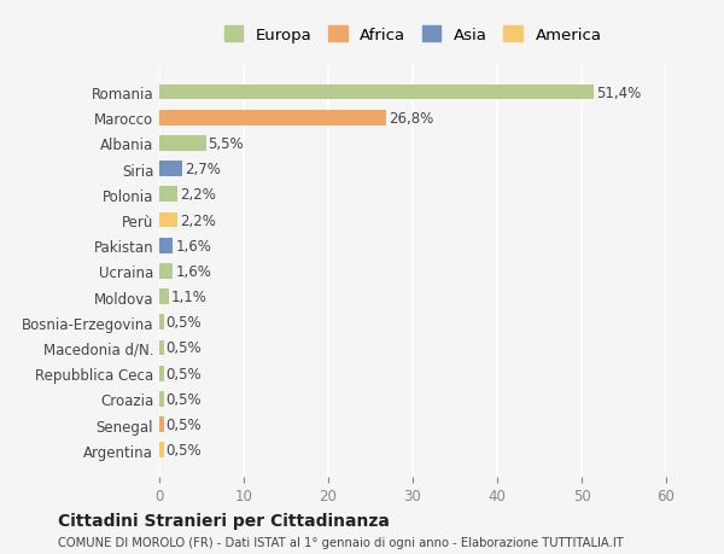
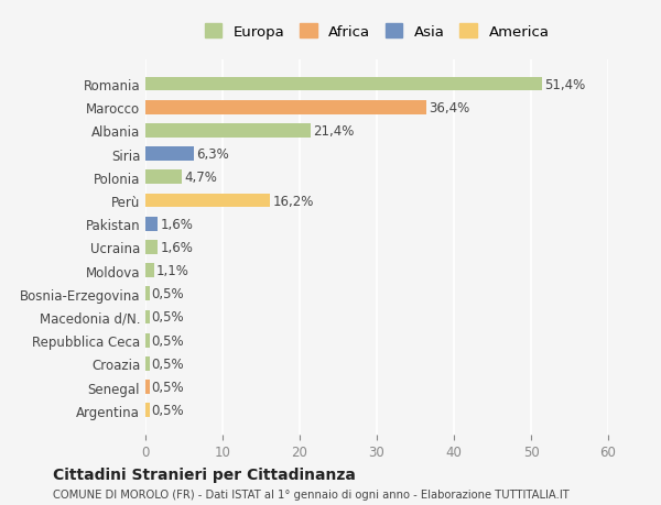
Marocco: 26,8% -> 36,4%
Albania: 5,5% -> 21,4%
Siria: 2,7% -> 6,3%
Polonia: 2,2% -> 4,7%
Perù: 2,2% -> 16,2%
